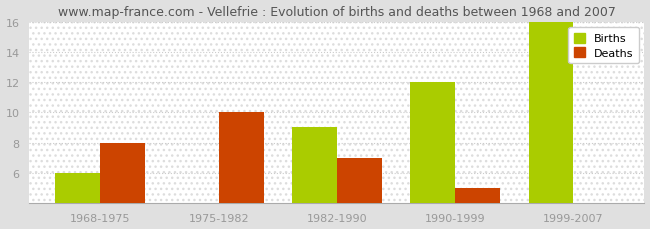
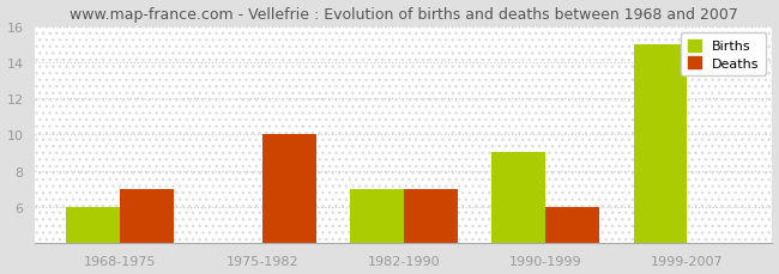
Deaths/1968-1975: 8 -> 7
Births/1982-1990: 9 -> 7
Births/1990-1999: 12 -> 9
Deaths/1990-1999: 5 -> 6
Births/1999-2007: 16 -> 15
